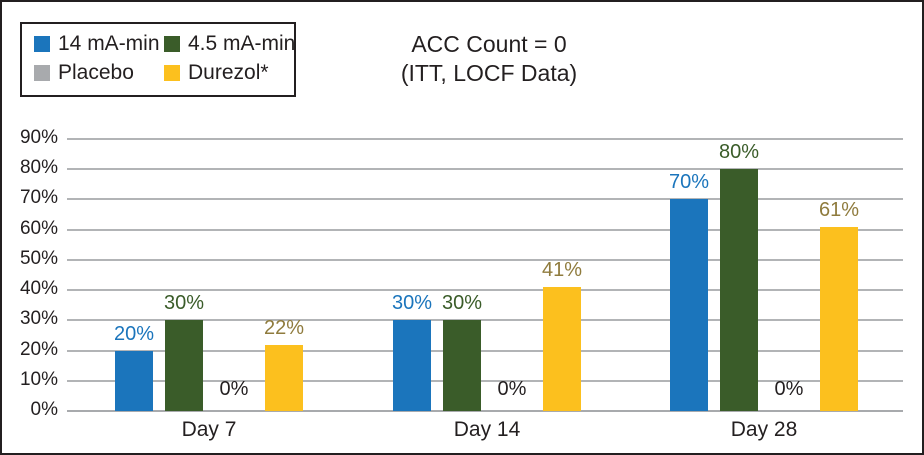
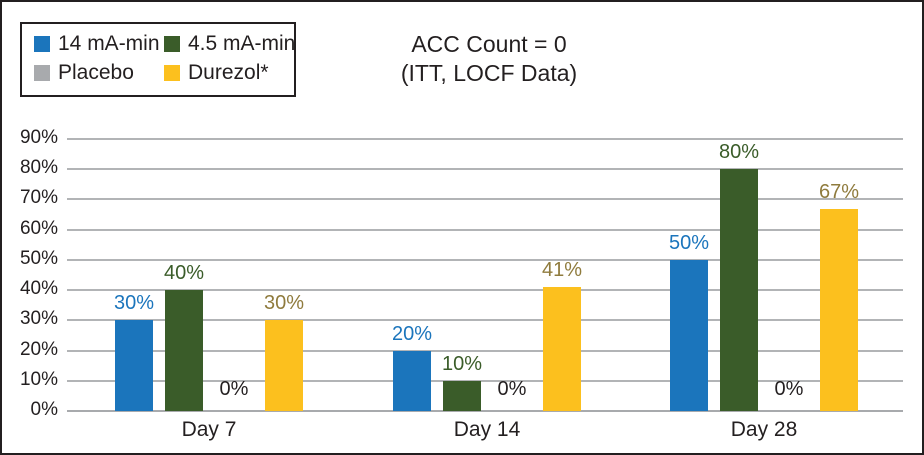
14 mA-min/Day 7: 20% -> 30%
4.5 mA-min/Day 7: 30% -> 40%
Durezol*/Day 7: 22% -> 30%
14 mA-min/Day 14: 30% -> 20%
4.5 mA-min/Day 14: 30% -> 10%
14 mA-min/Day 28: 70% -> 50%
Durezol*/Day 28: 61% -> 67%
